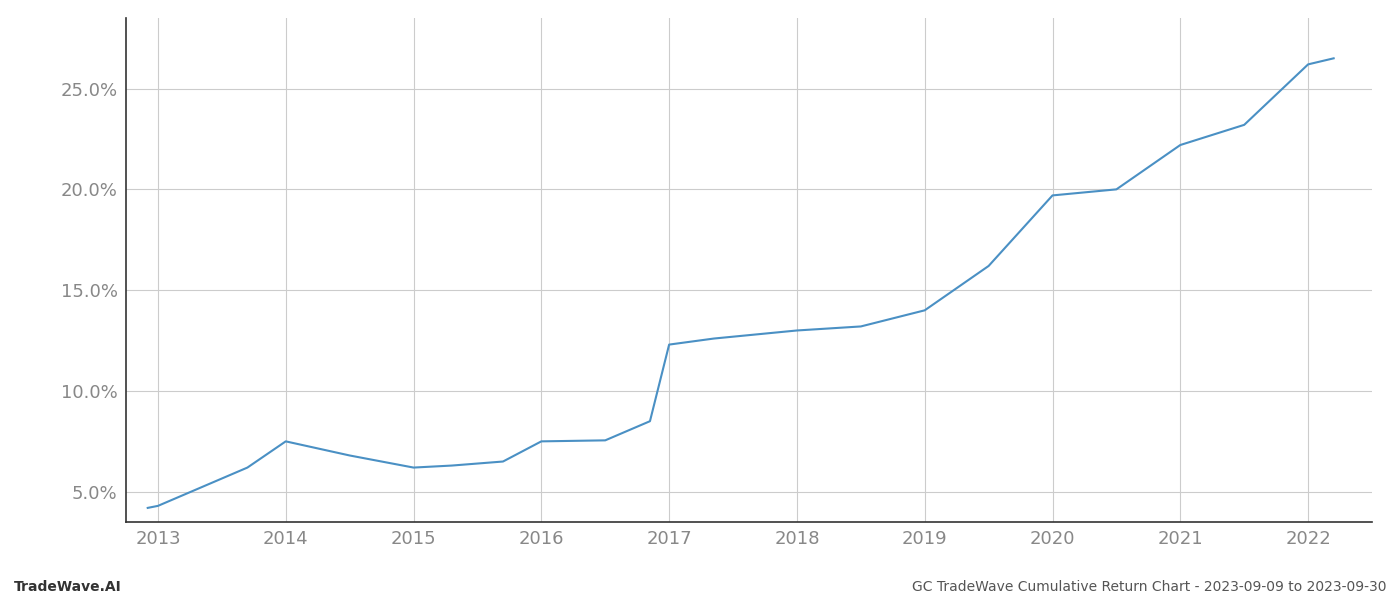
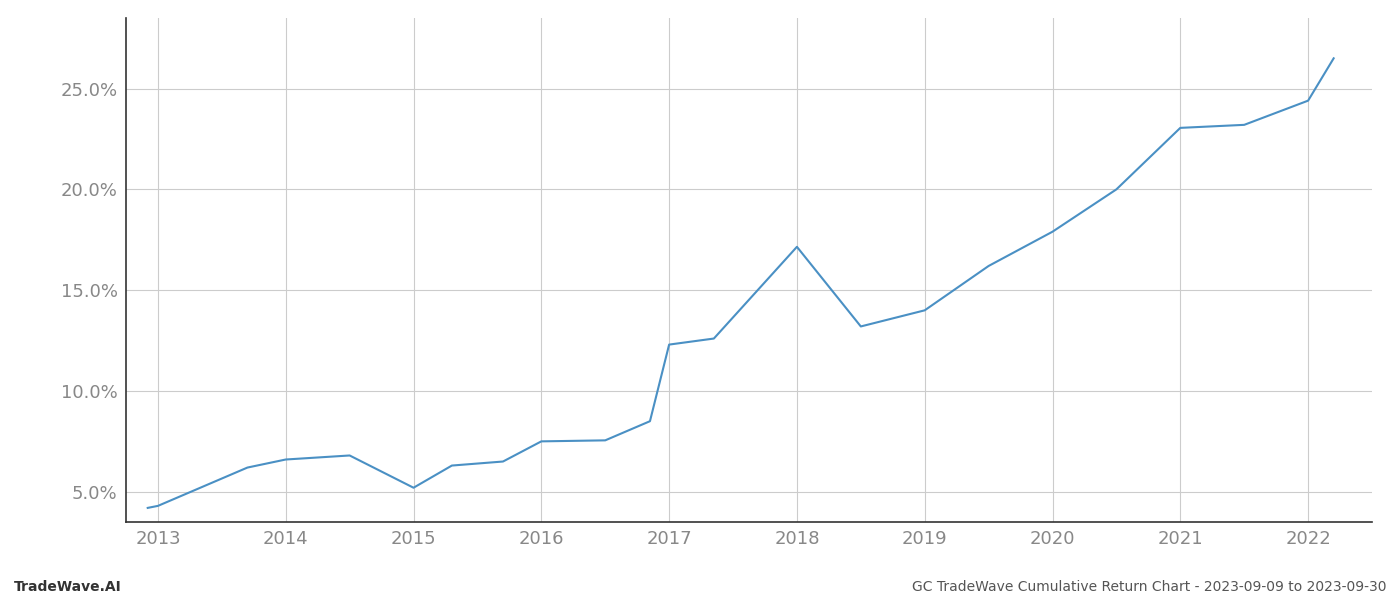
2014: 7.50% -> 6.60%
2015: 6.20% -> 5.20%
2018: 13.00% -> 17.15%
2020: 19.70% -> 17.90%
2021: 22.20% -> 23.05%
2022: 26.20% -> 24.40%
